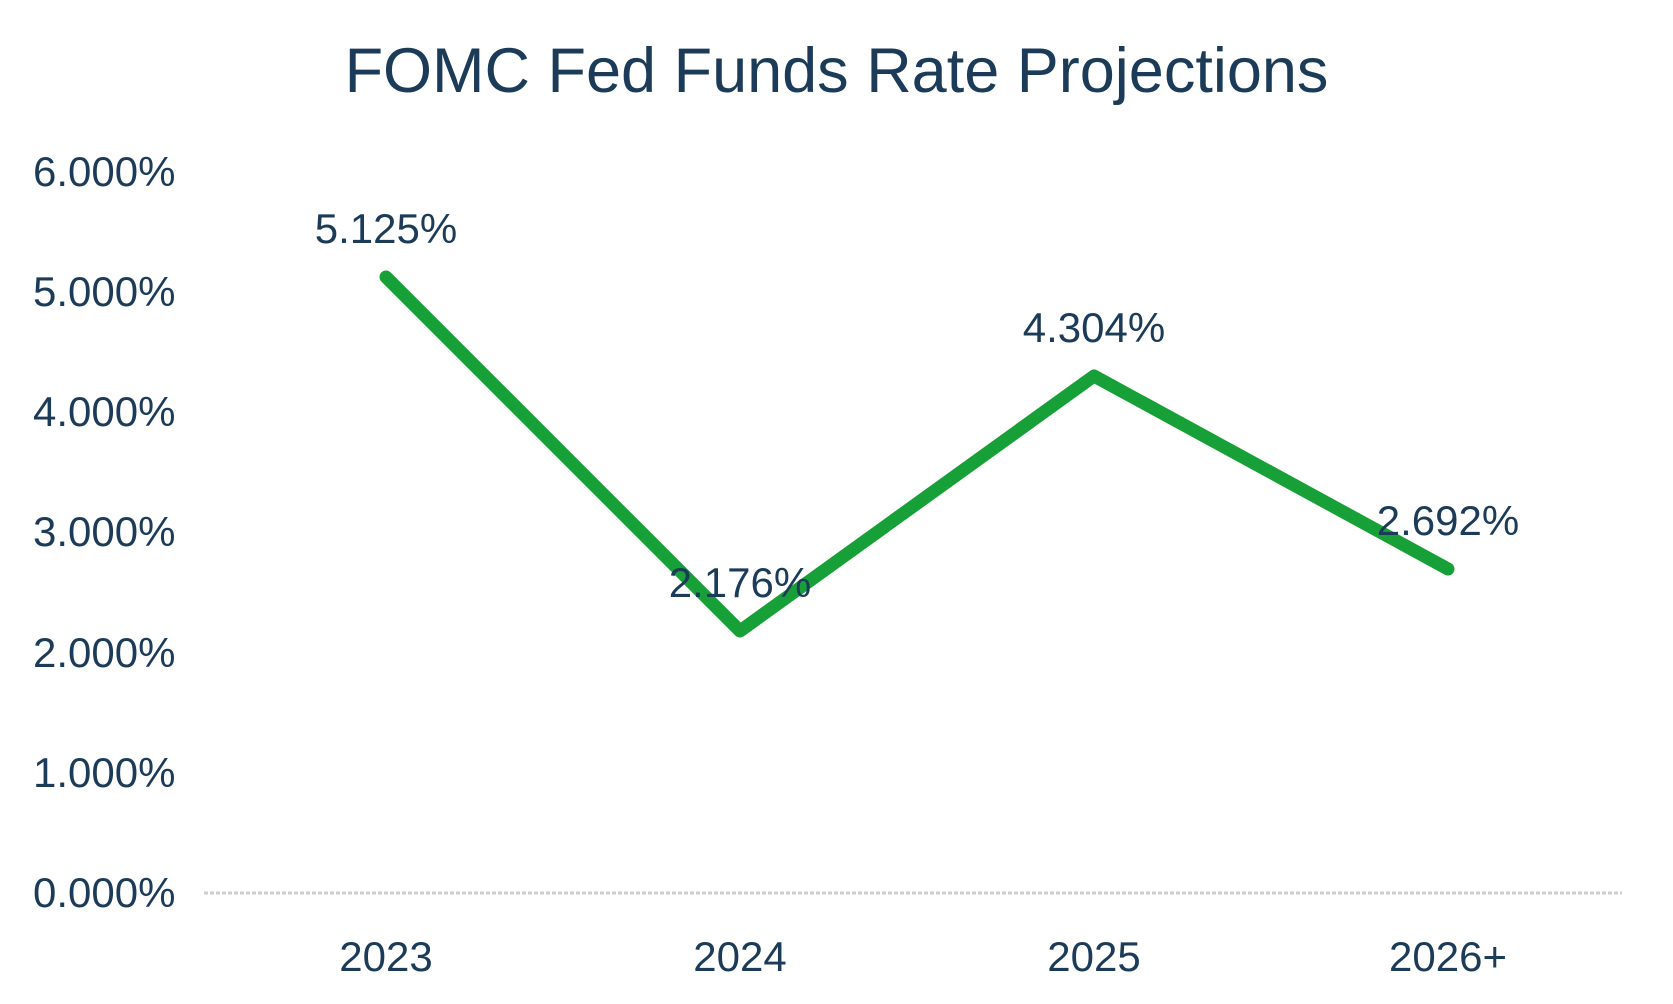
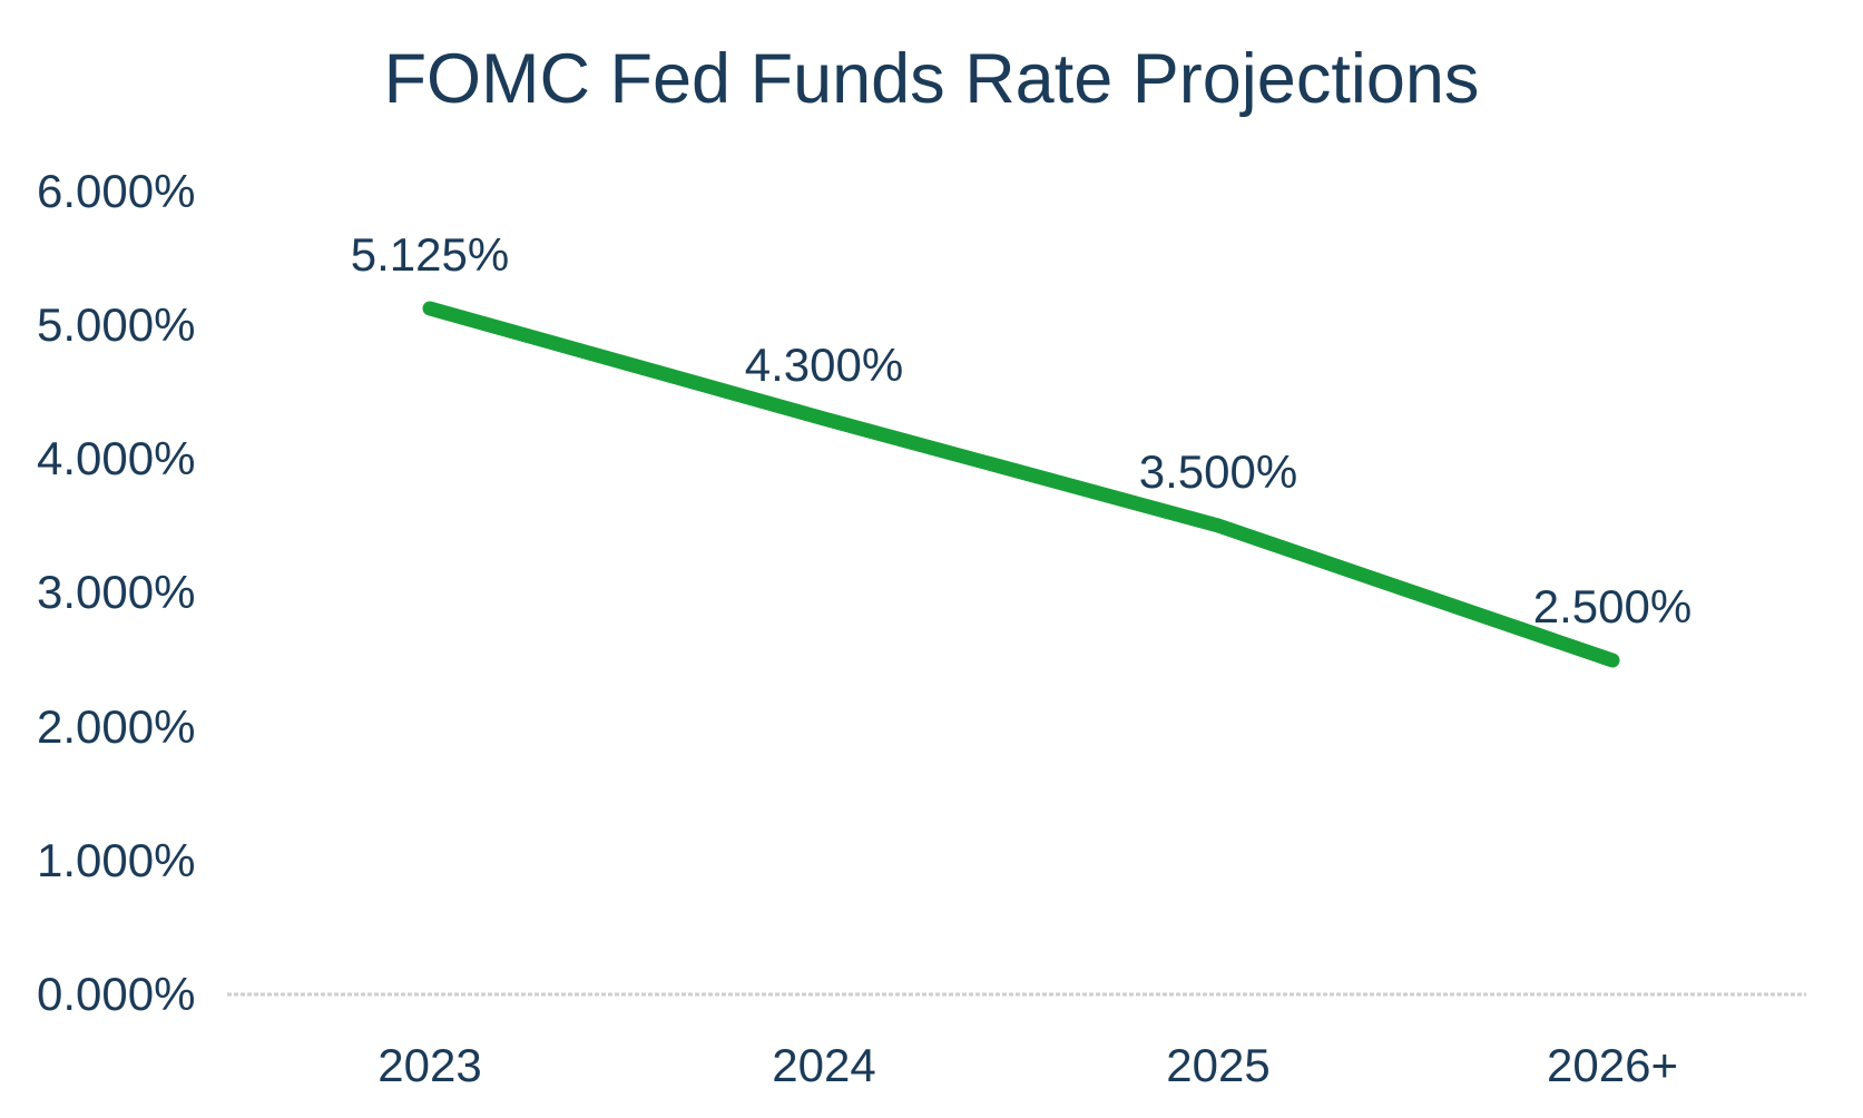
2024: 2.176% -> 4.300%
2025: 4.304% -> 3.500%
2026+: 2.692% -> 2.500%
